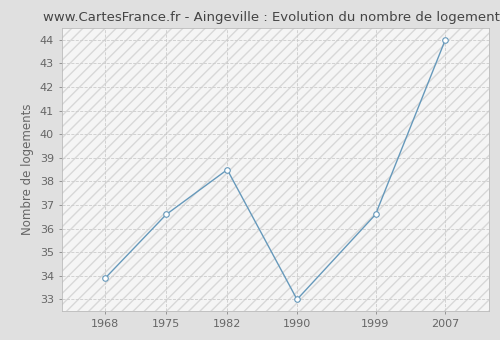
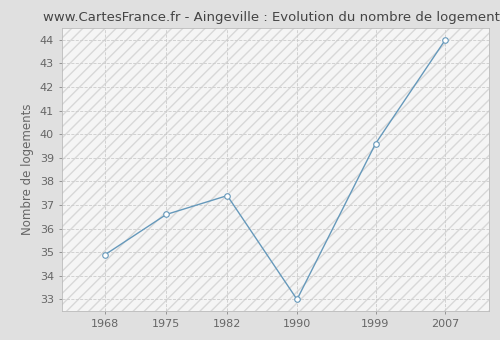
1968: 33.9 -> 34.9
1982: 38.5 -> 37.4
1999: 36.6 -> 39.6
